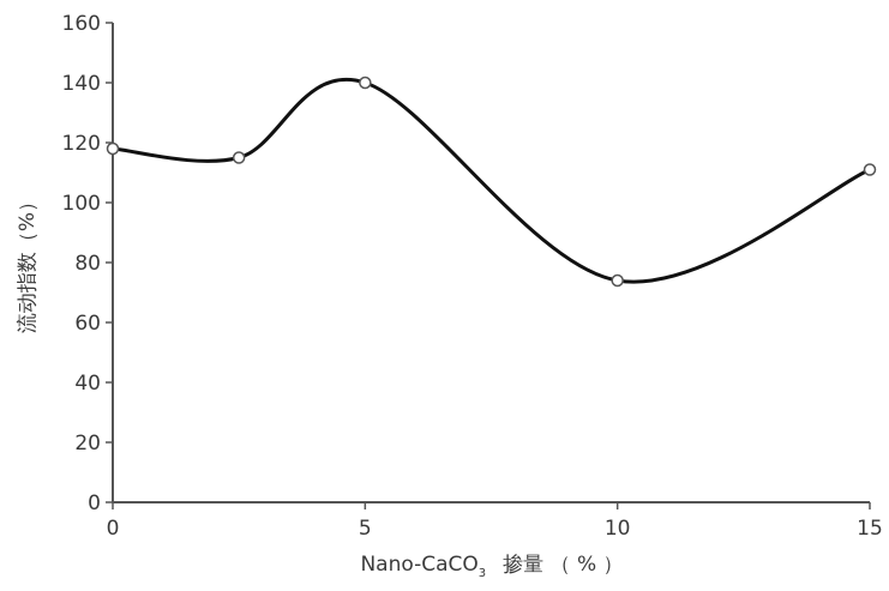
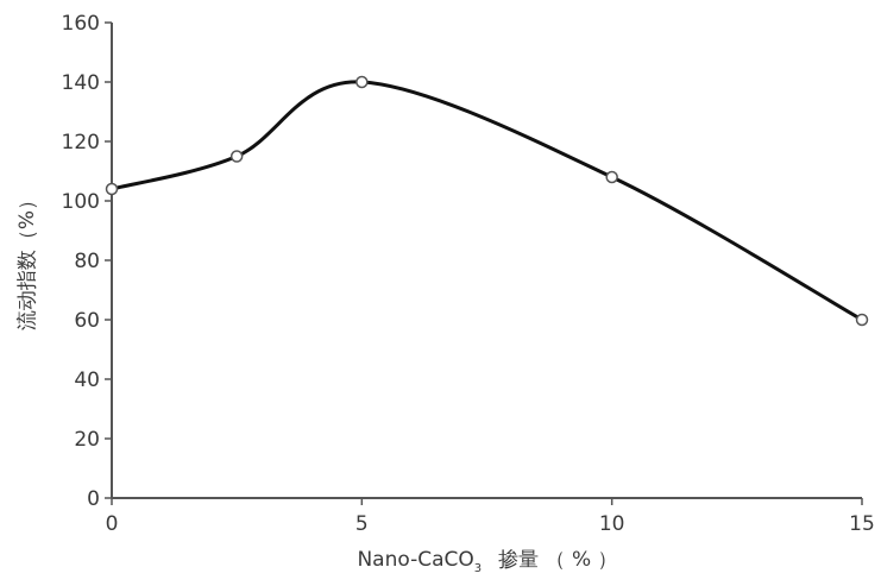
0: 118 -> 104
10: 74 -> 108
15: 111 -> 60
